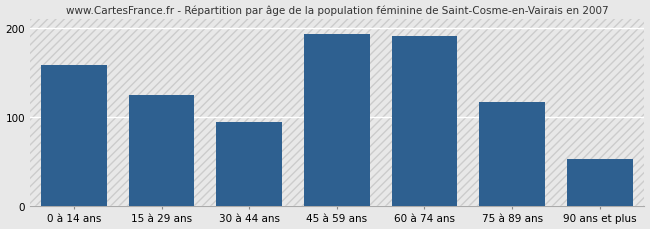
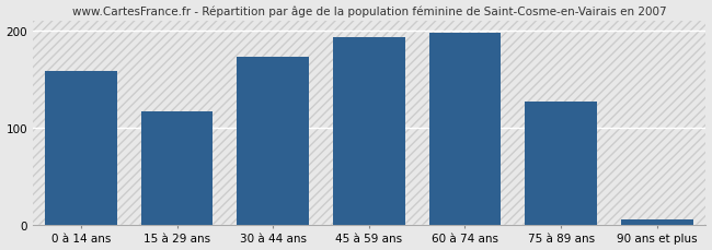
15 à 29 ans: 124 -> 117
30 à 44 ans: 94 -> 172
60 à 74 ans: 190 -> 197
75 à 89 ans: 116 -> 127
90 ans et plus: 52 -> 5
